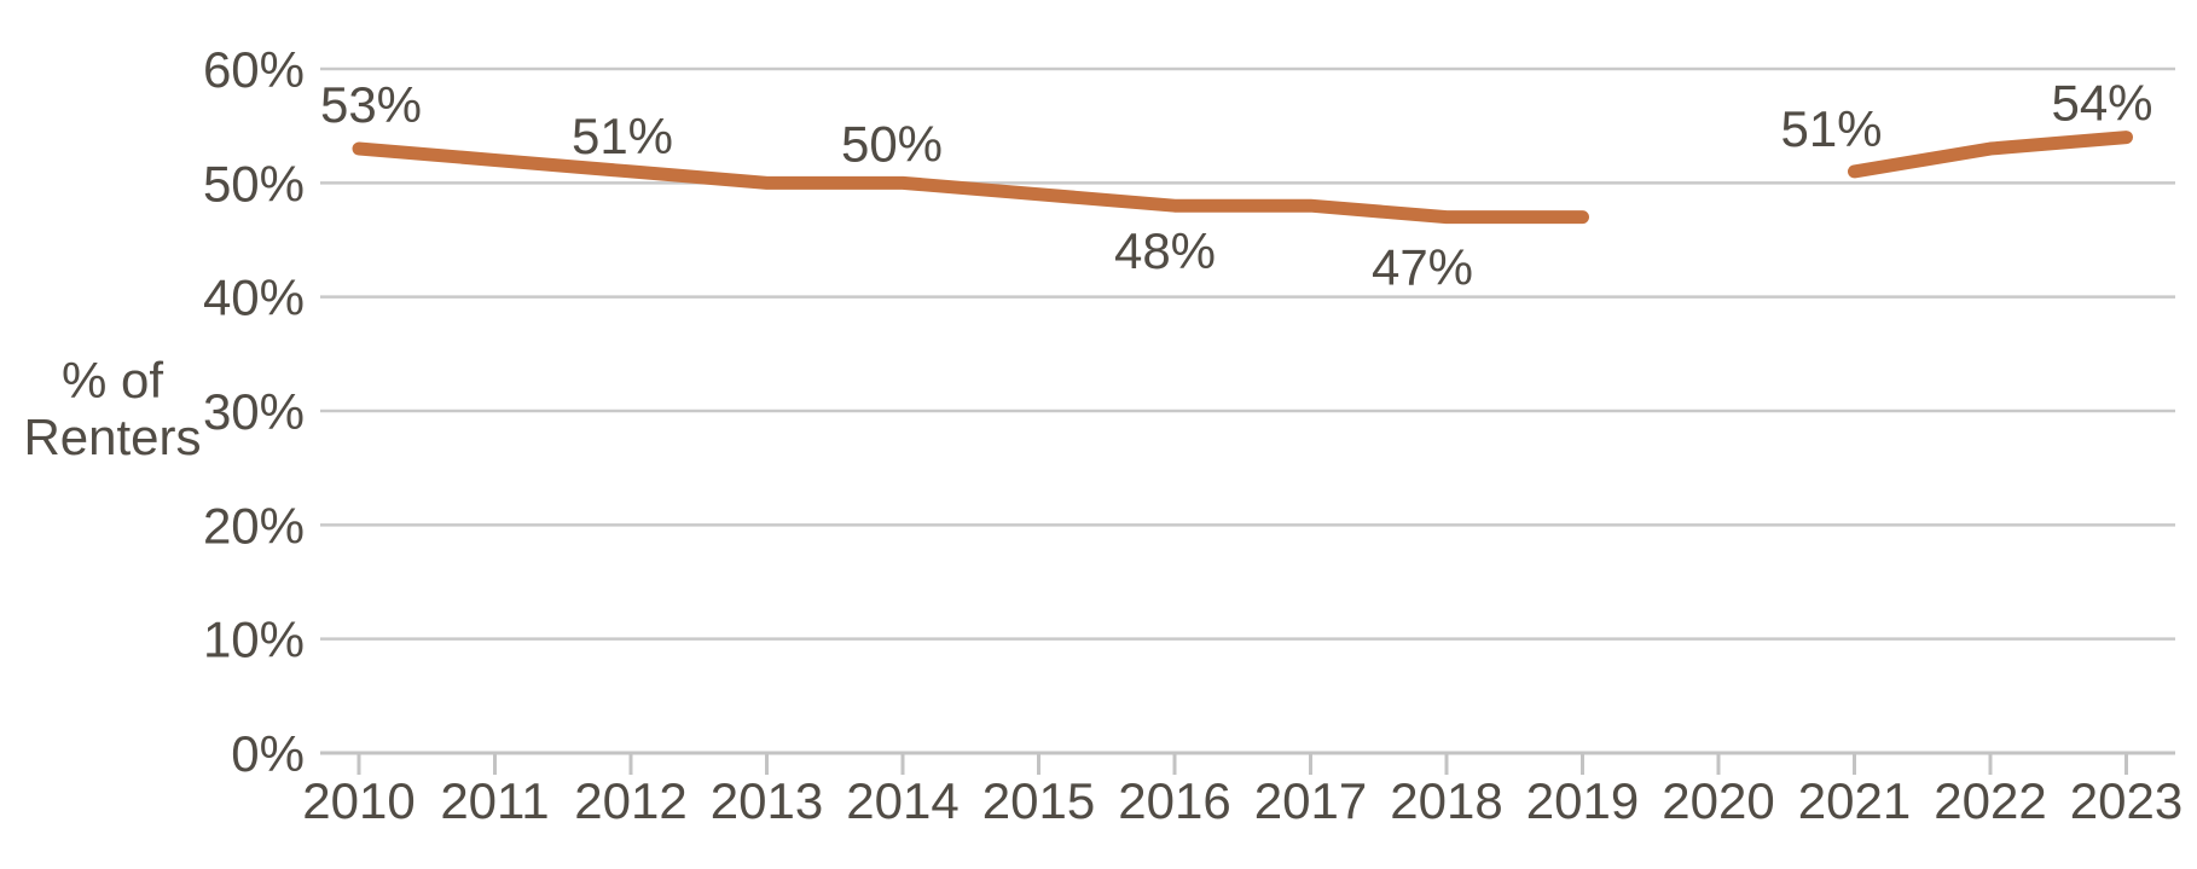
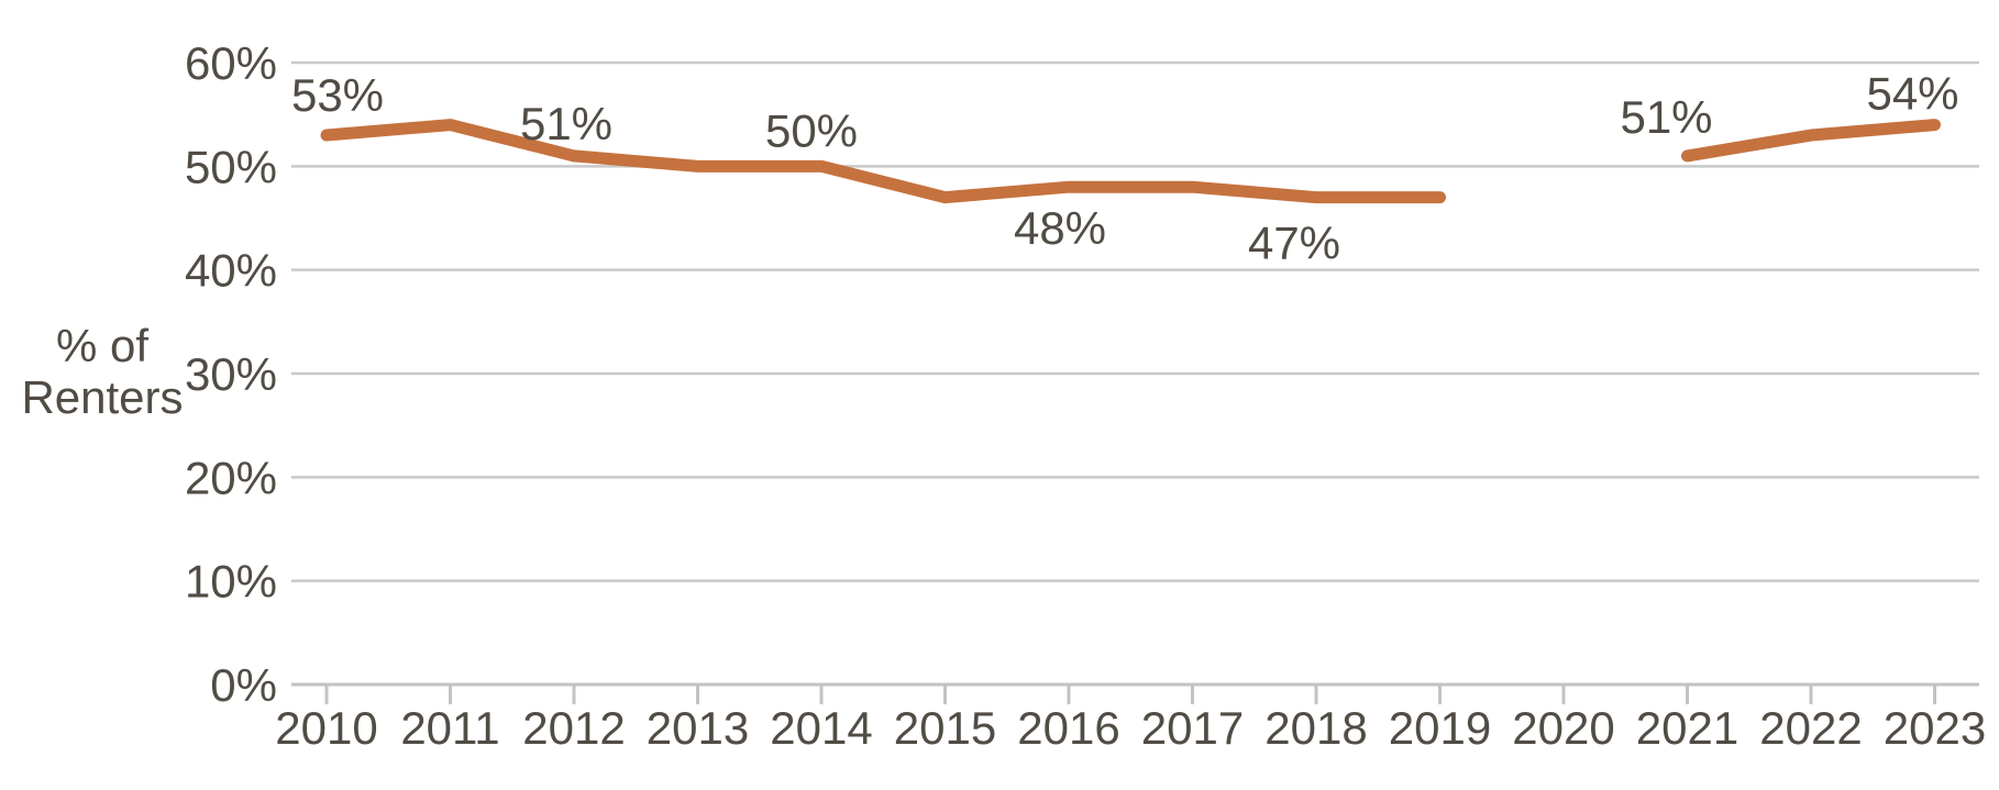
2011: 52% -> 54%
2015: 49% -> 47%
